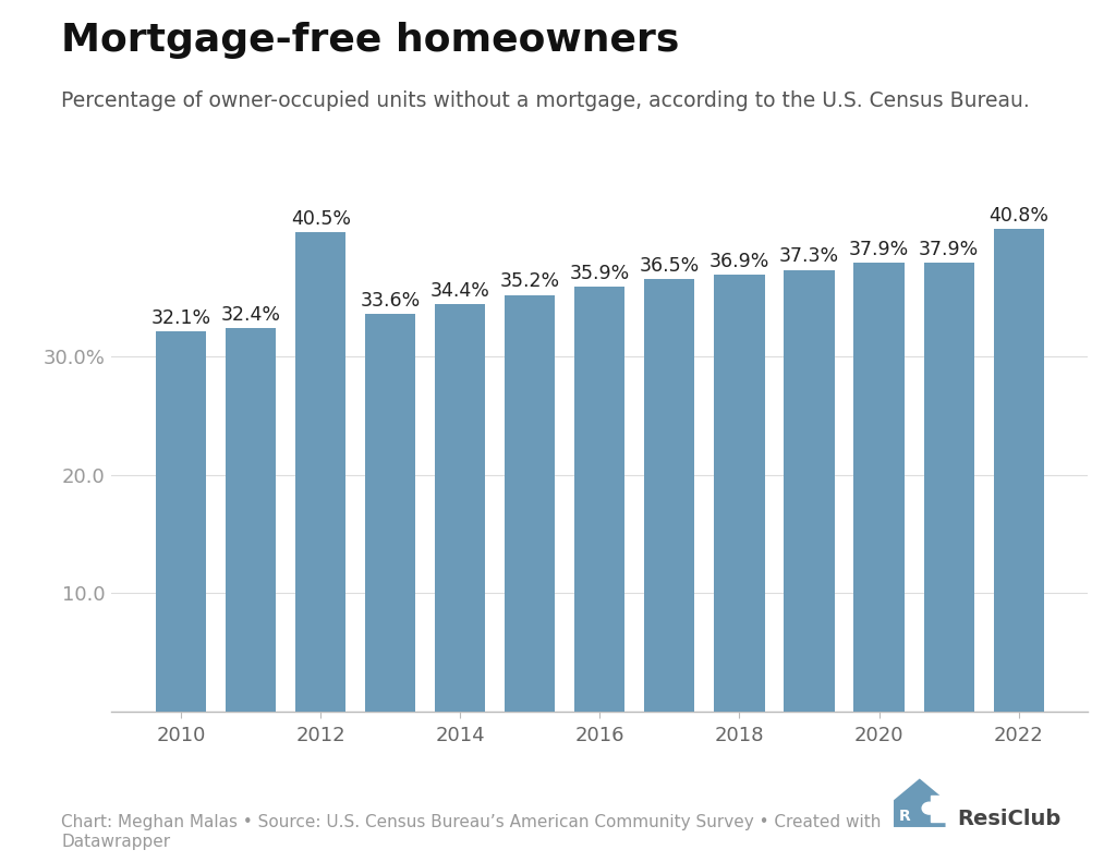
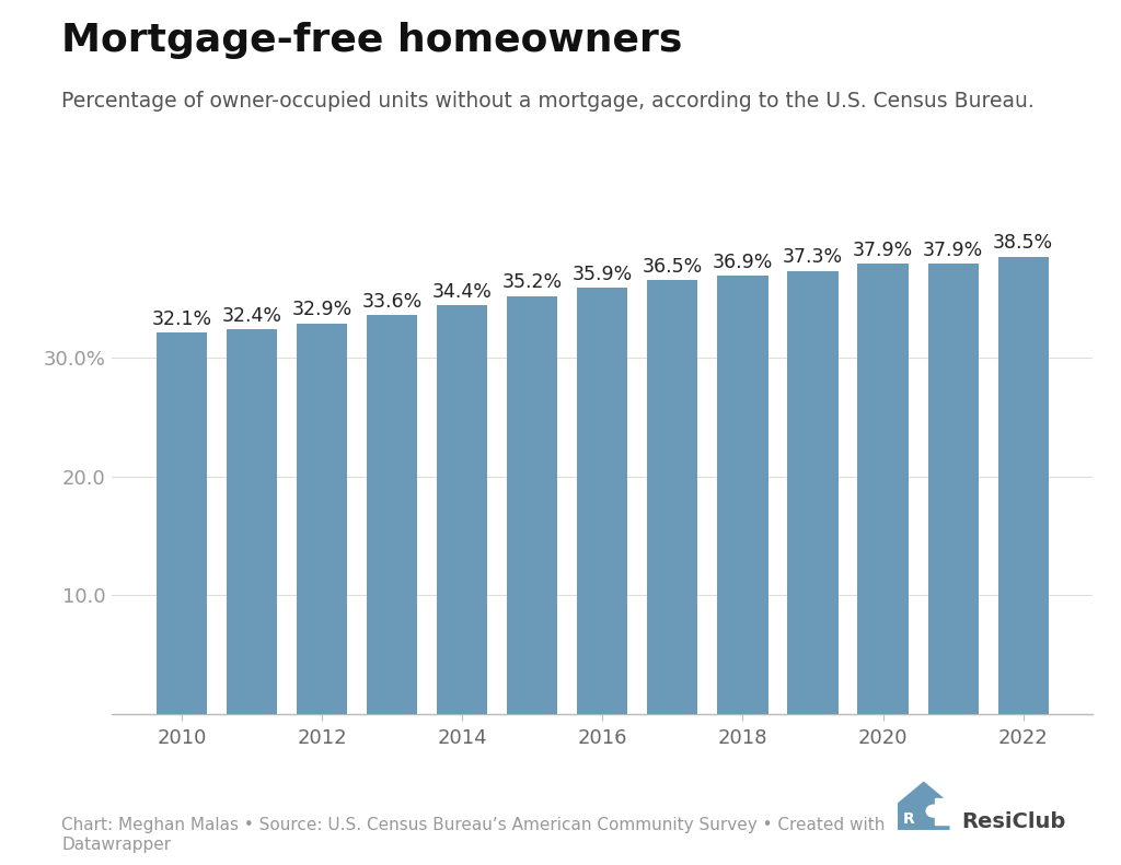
2012: 40.5% -> 32.9%
2022: 40.8% -> 38.5%
